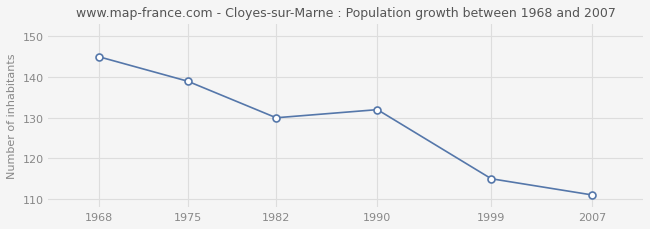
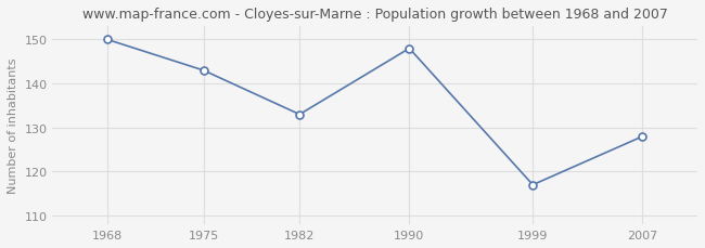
1968: 145 -> 150
1975: 139 -> 143
1982: 130 -> 133
1990: 132 -> 148
1999: 115 -> 117
2007: 111 -> 128
